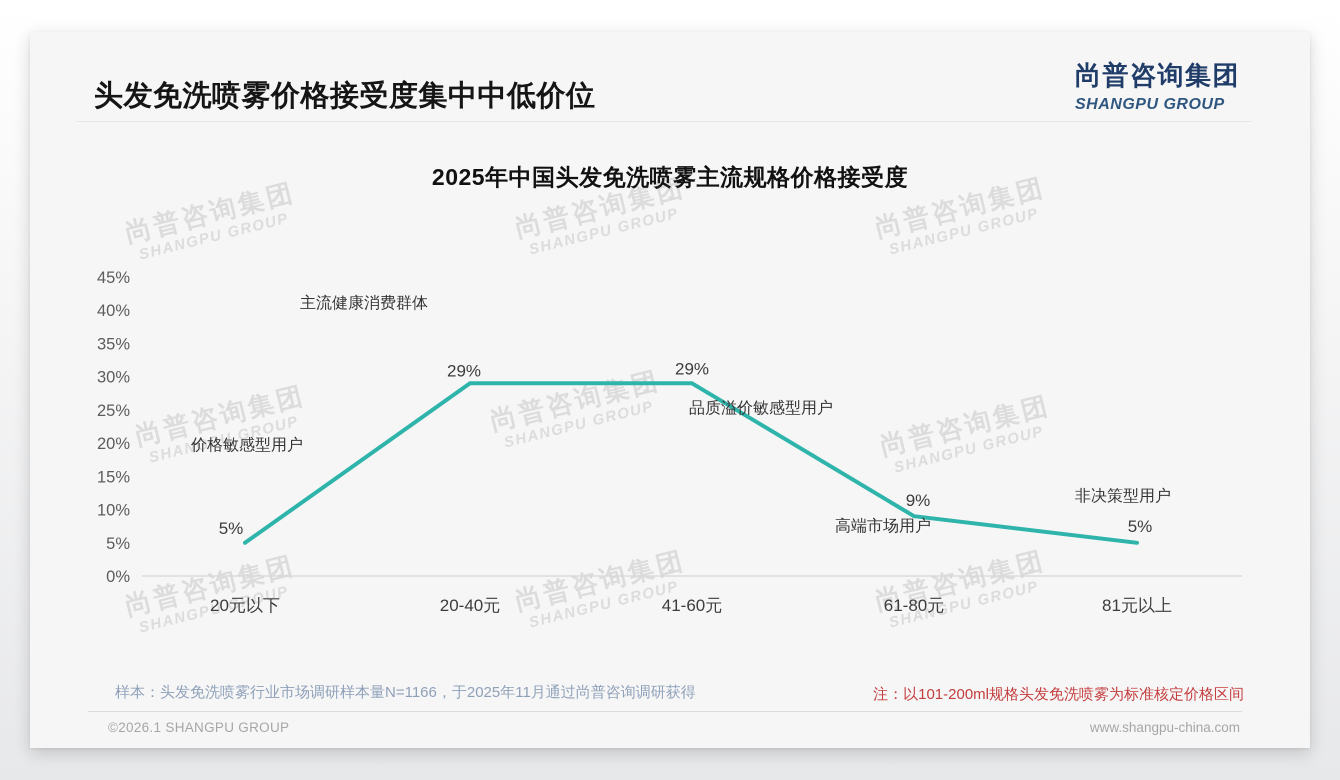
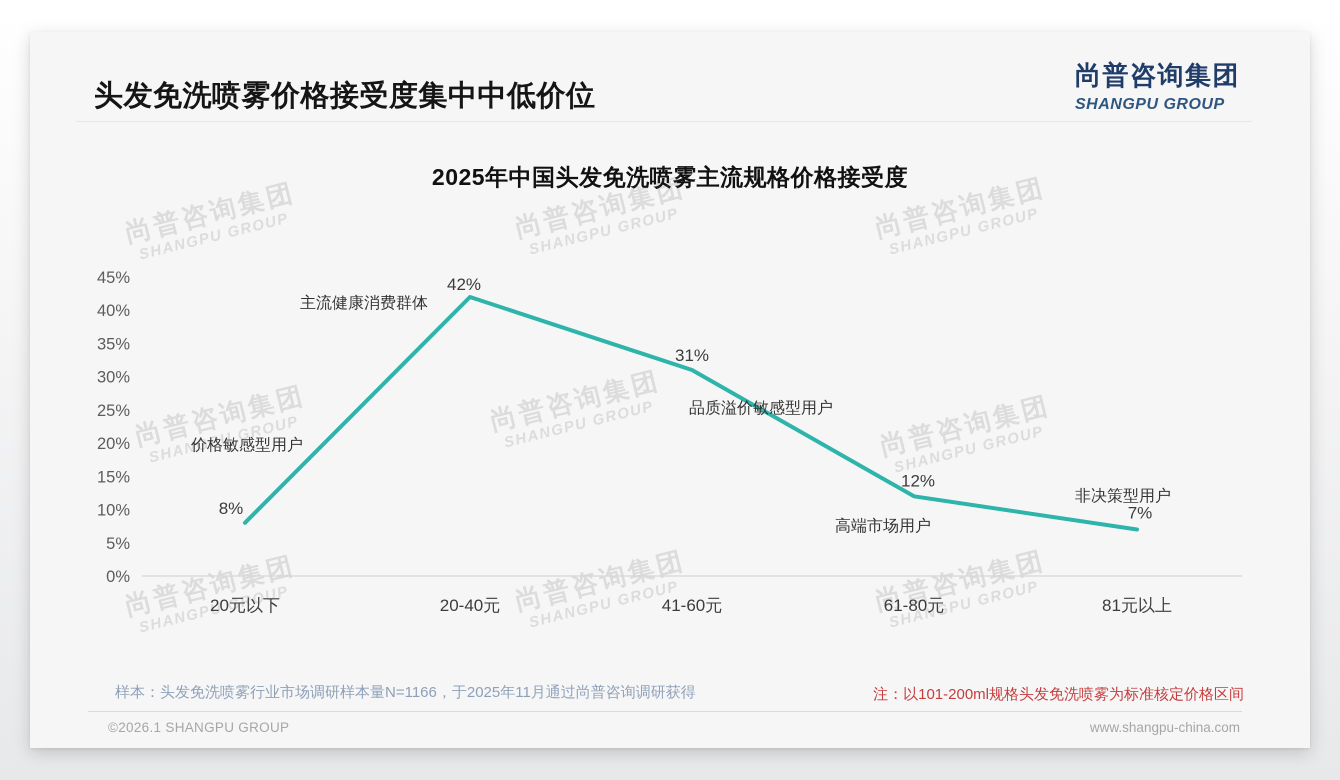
20元以下: 5% -> 8%
20-40元: 29% -> 42%
41-60元: 29% -> 31%
61-80元: 9% -> 12%
81元以上: 5% -> 7%
